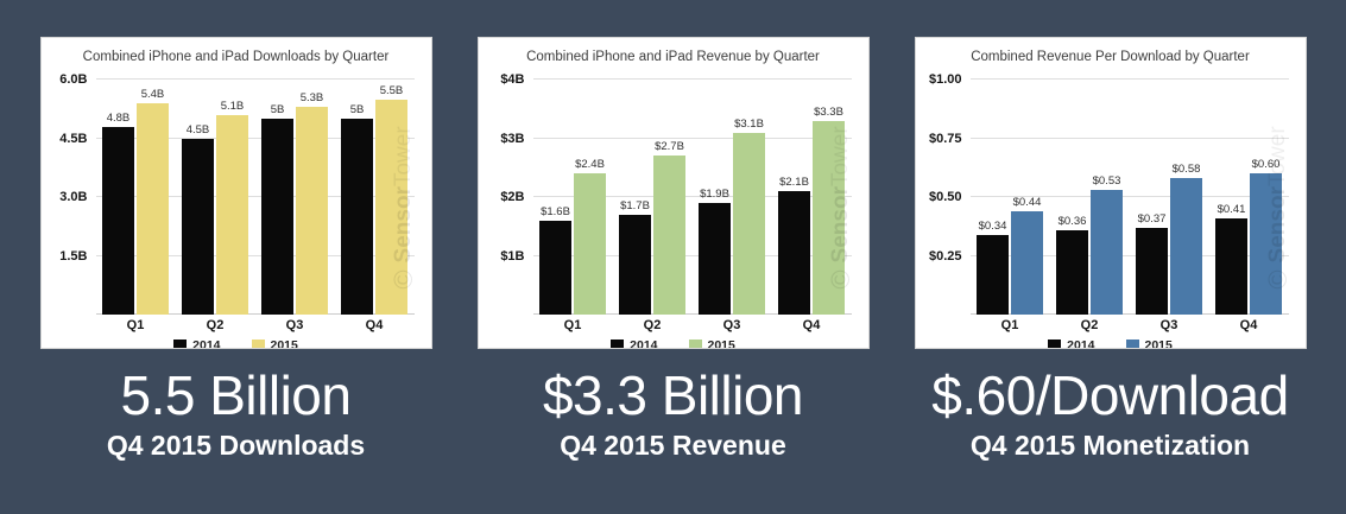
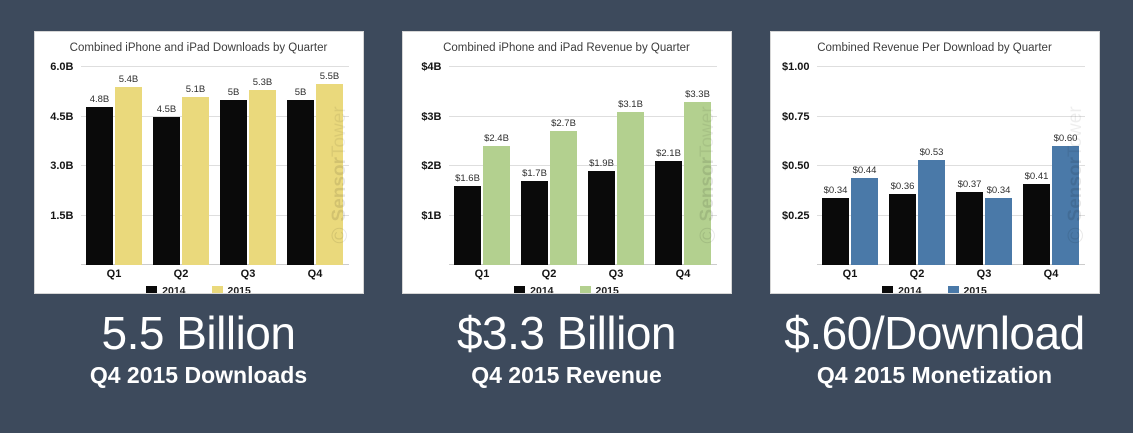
Combined Revenue Per Download by Quarter/2015/Q3: $0.58 -> $0.34
